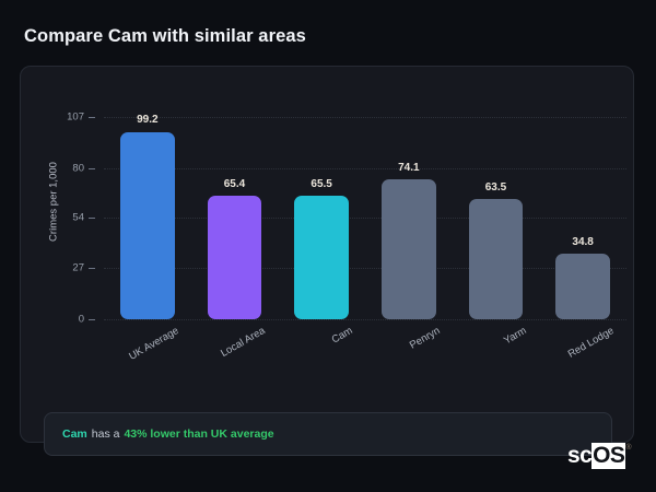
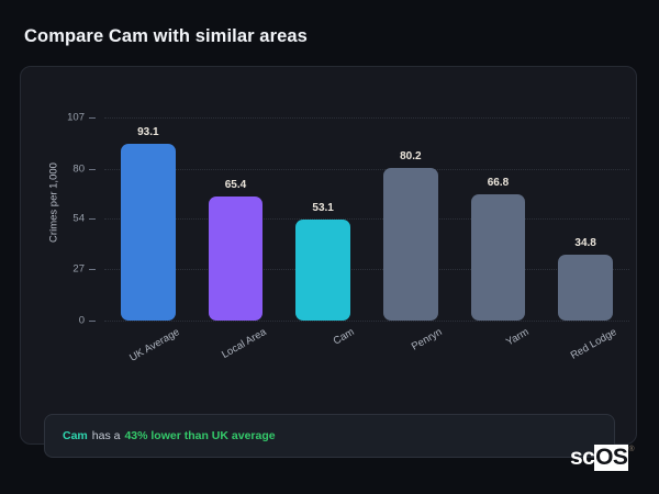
UK Average: 99.2 -> 93.1
Cam: 65.5 -> 53.1
Penryn: 74.1 -> 80.2
Yarm: 63.5 -> 66.8
